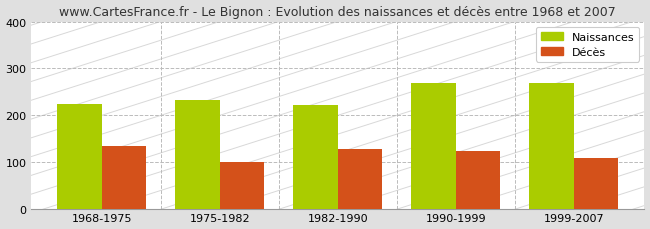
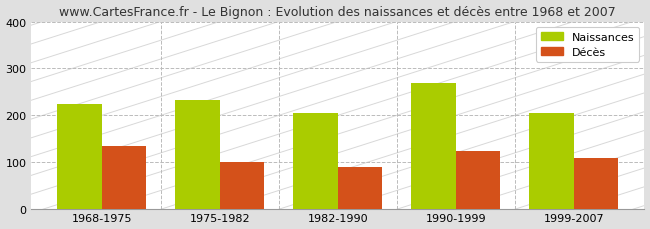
Naissances/1982-1990: 222 -> 205
Décès/1982-1990: 128 -> 90
Naissances/1999-2007: 270 -> 205
